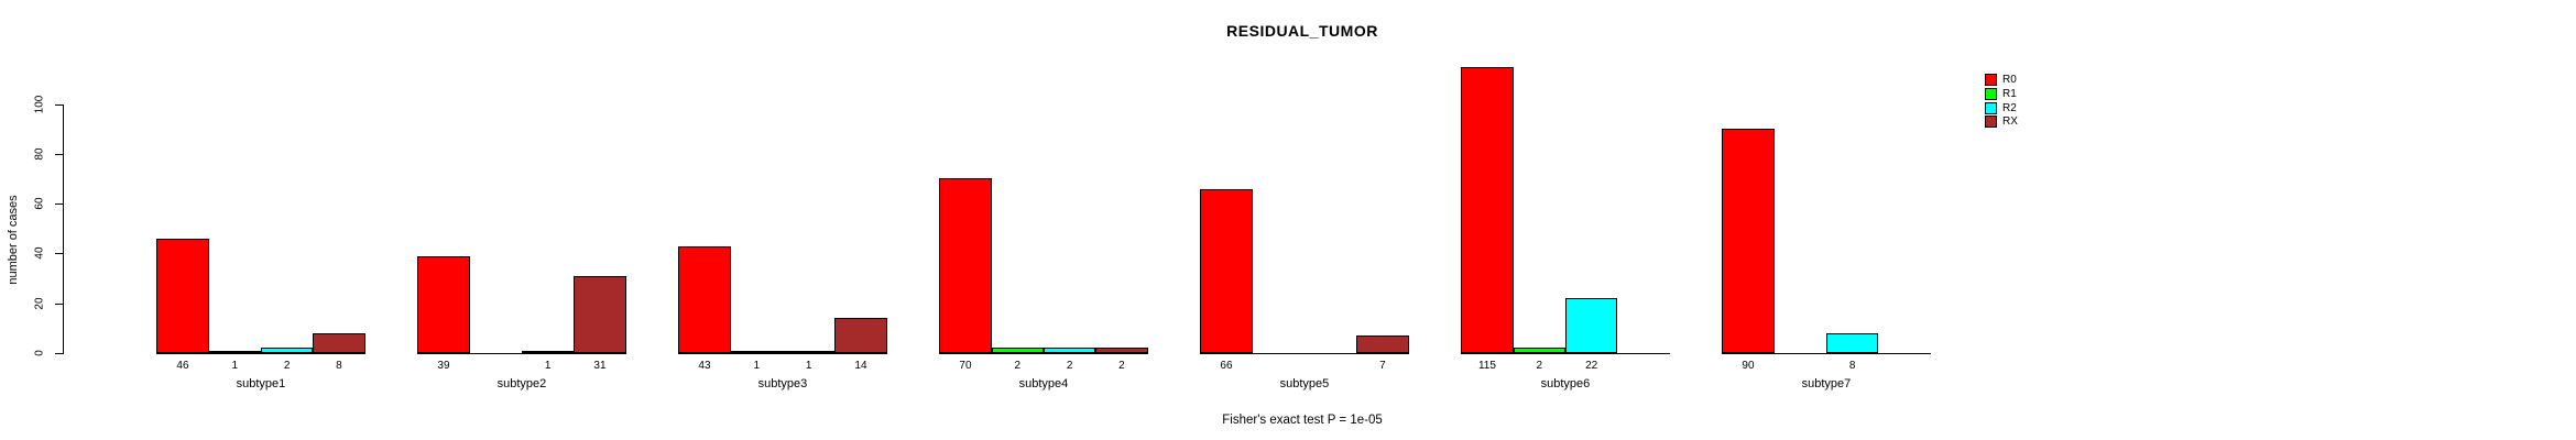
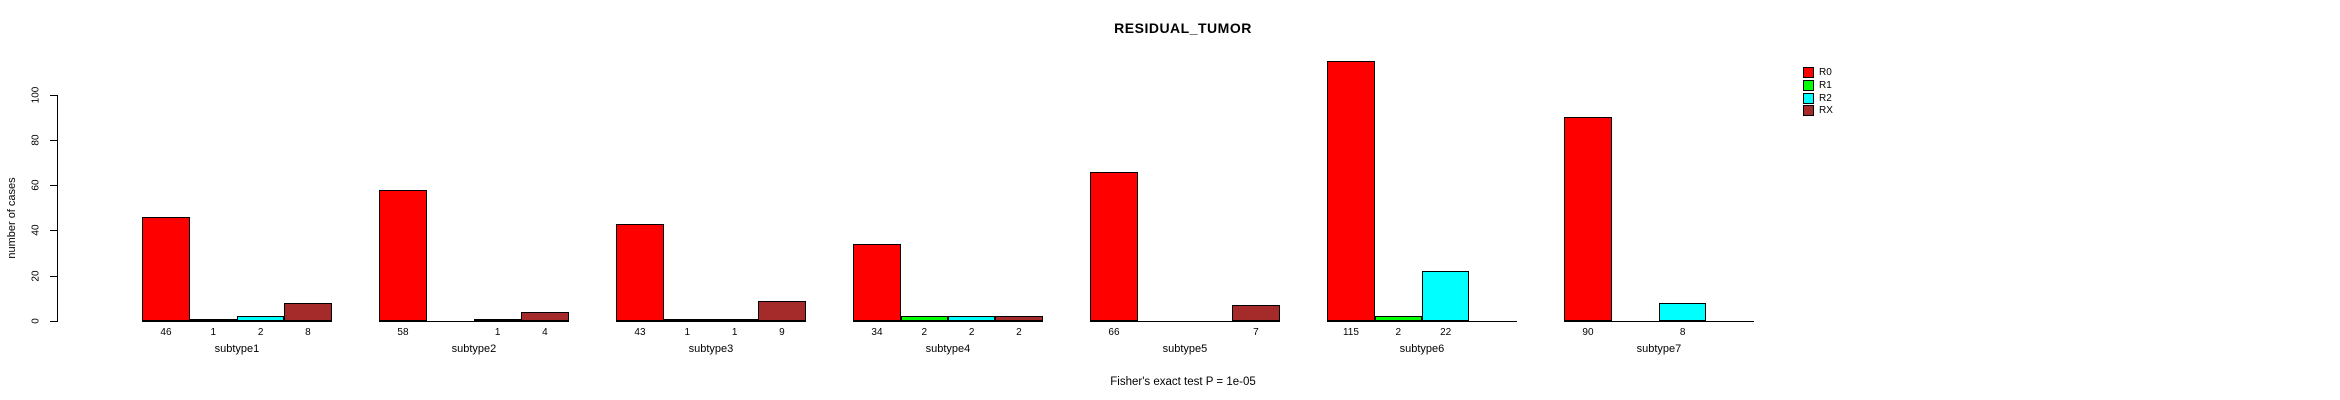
R0/subtype2: 39 -> 58
RX/subtype2: 31 -> 4
RX/subtype3: 14 -> 9
R0/subtype4: 70 -> 34
